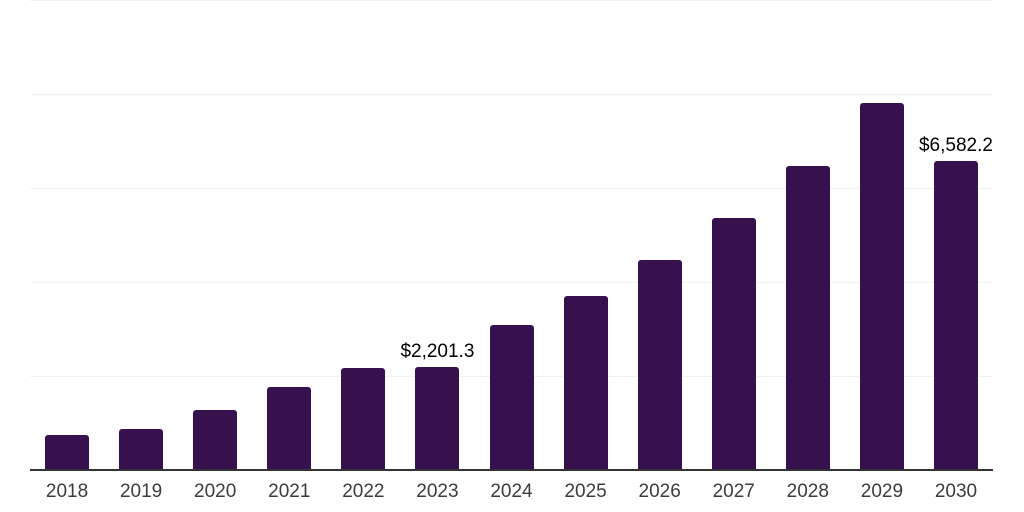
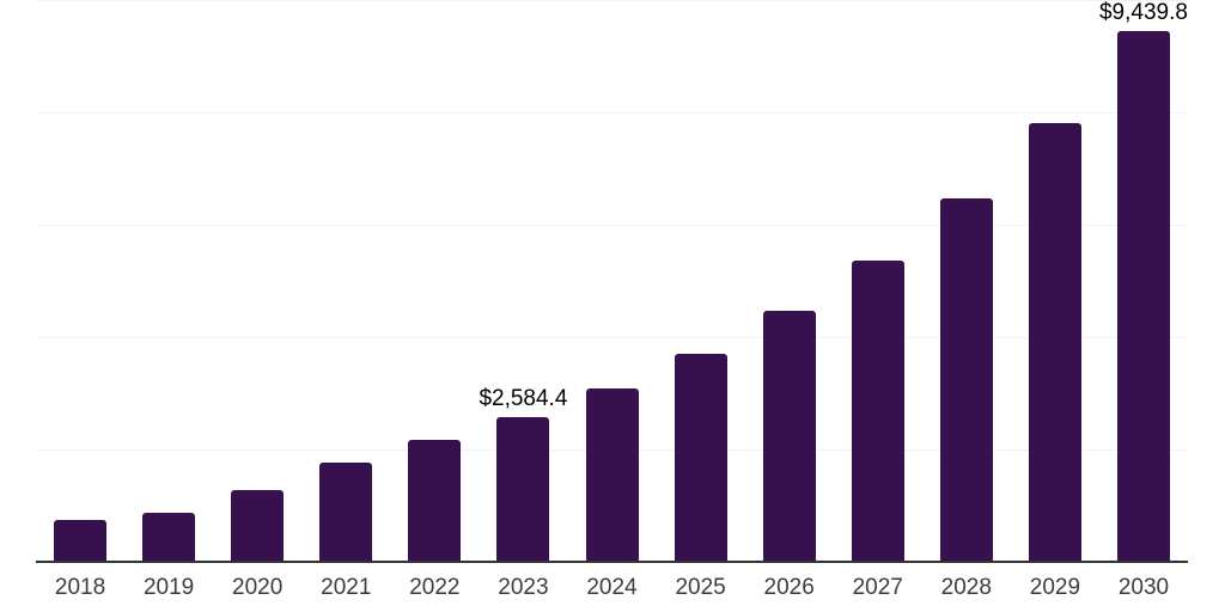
2023: $2,201.3 -> $2,584.4
2030: $6,582.2 -> $9,439.8
